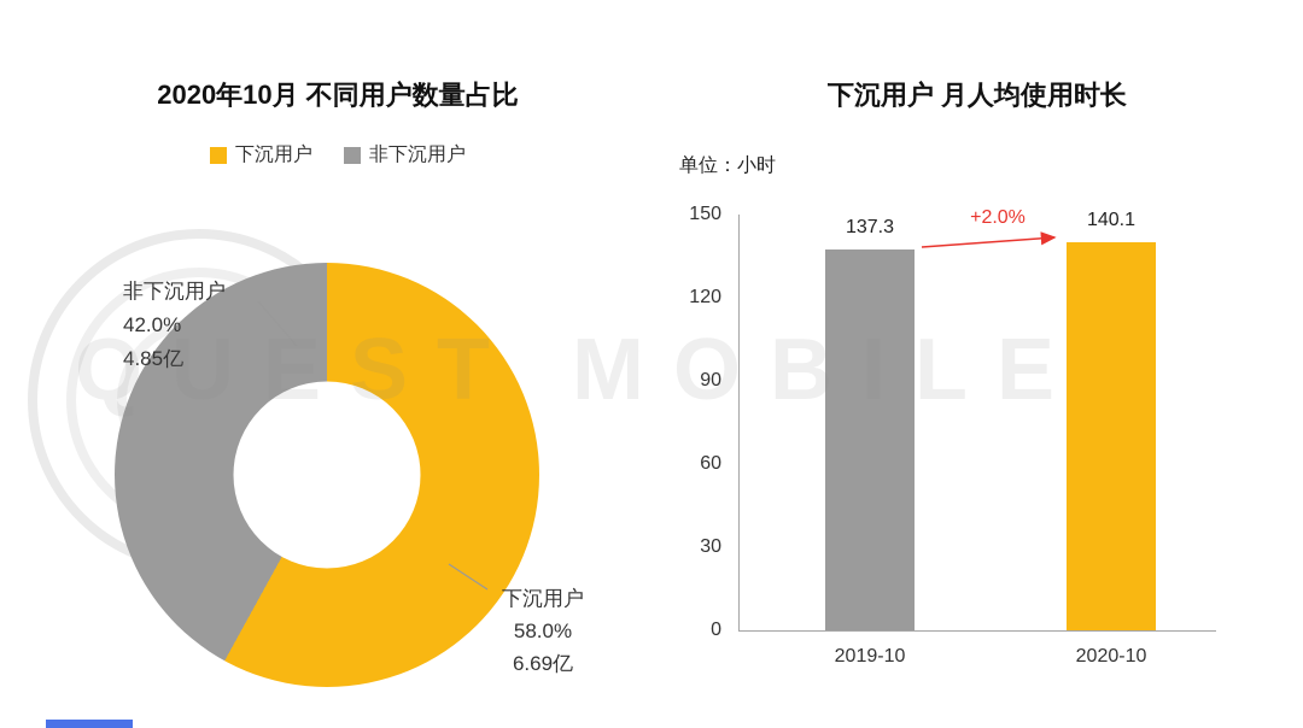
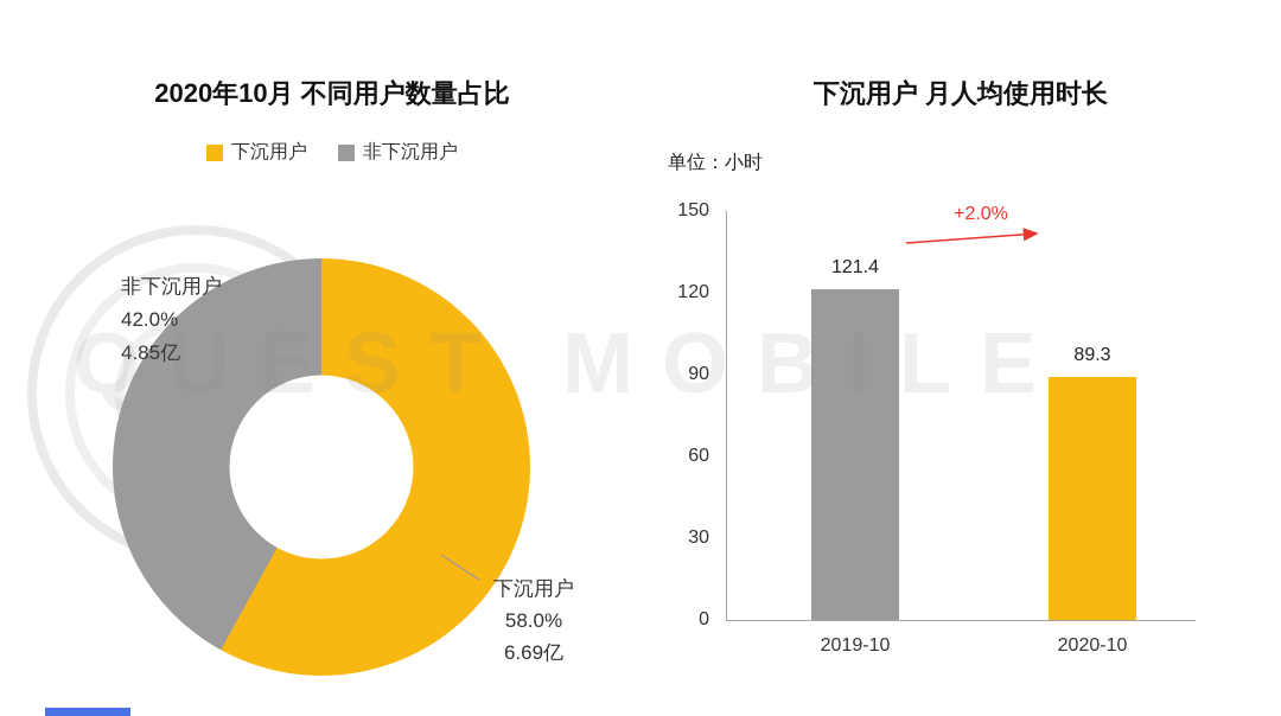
下沉用户 月人均使用时长/2019-10: 137.3 -> 121.4
下沉用户 月人均使用时长/2020-10: 140.1 -> 89.3
